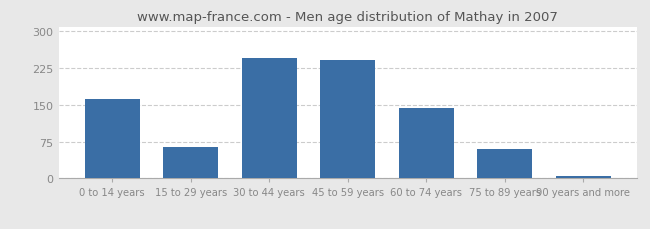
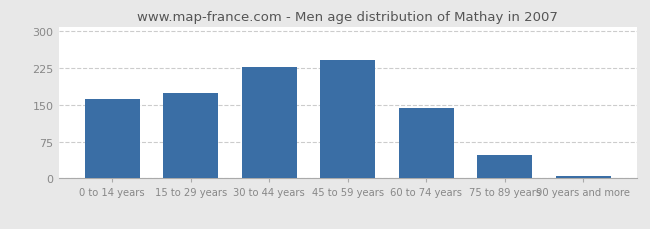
15 to 29 years: 65 -> 175
30 to 44 years: 245 -> 228
75 to 89 years: 60 -> 47
